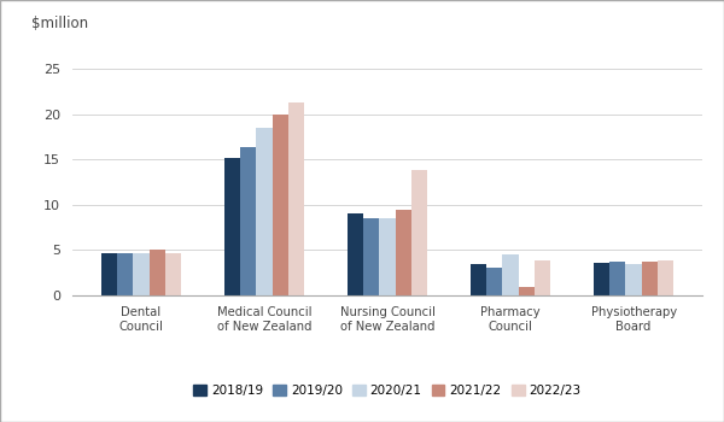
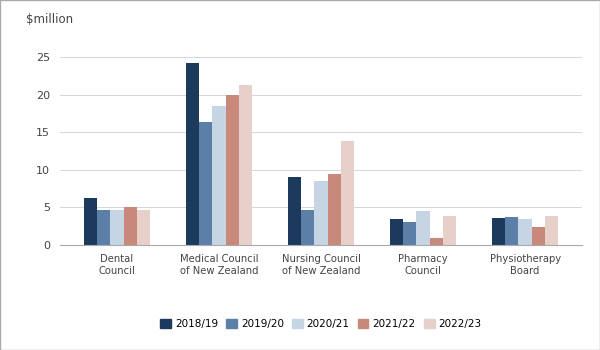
2018/19/Dental Council: 4.7 -> 6.2
2018/19/Medical Council of New Zealand: 15.1 -> 24.2
2019/20/Nursing Council of New Zealand: 8.5 -> 4.6
2021/22/Physiotherapy Board: 3.7 -> 2.4
